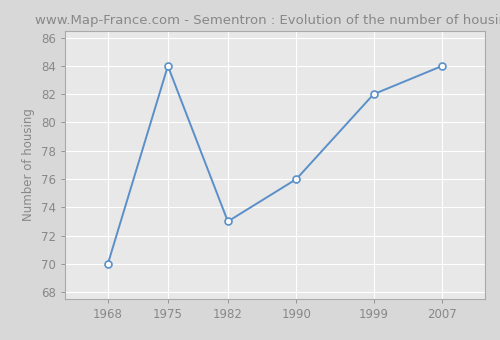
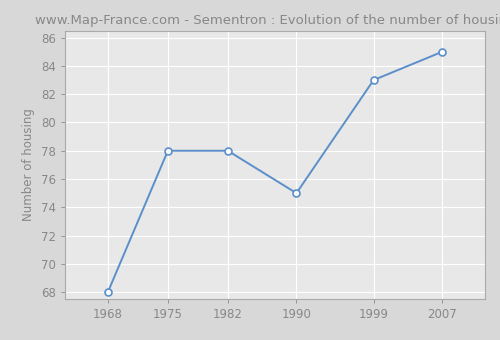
1968: 70 -> 68
1975: 84 -> 78
1982: 73 -> 78
1990: 76 -> 75
1999: 82 -> 83
2007: 84 -> 85
